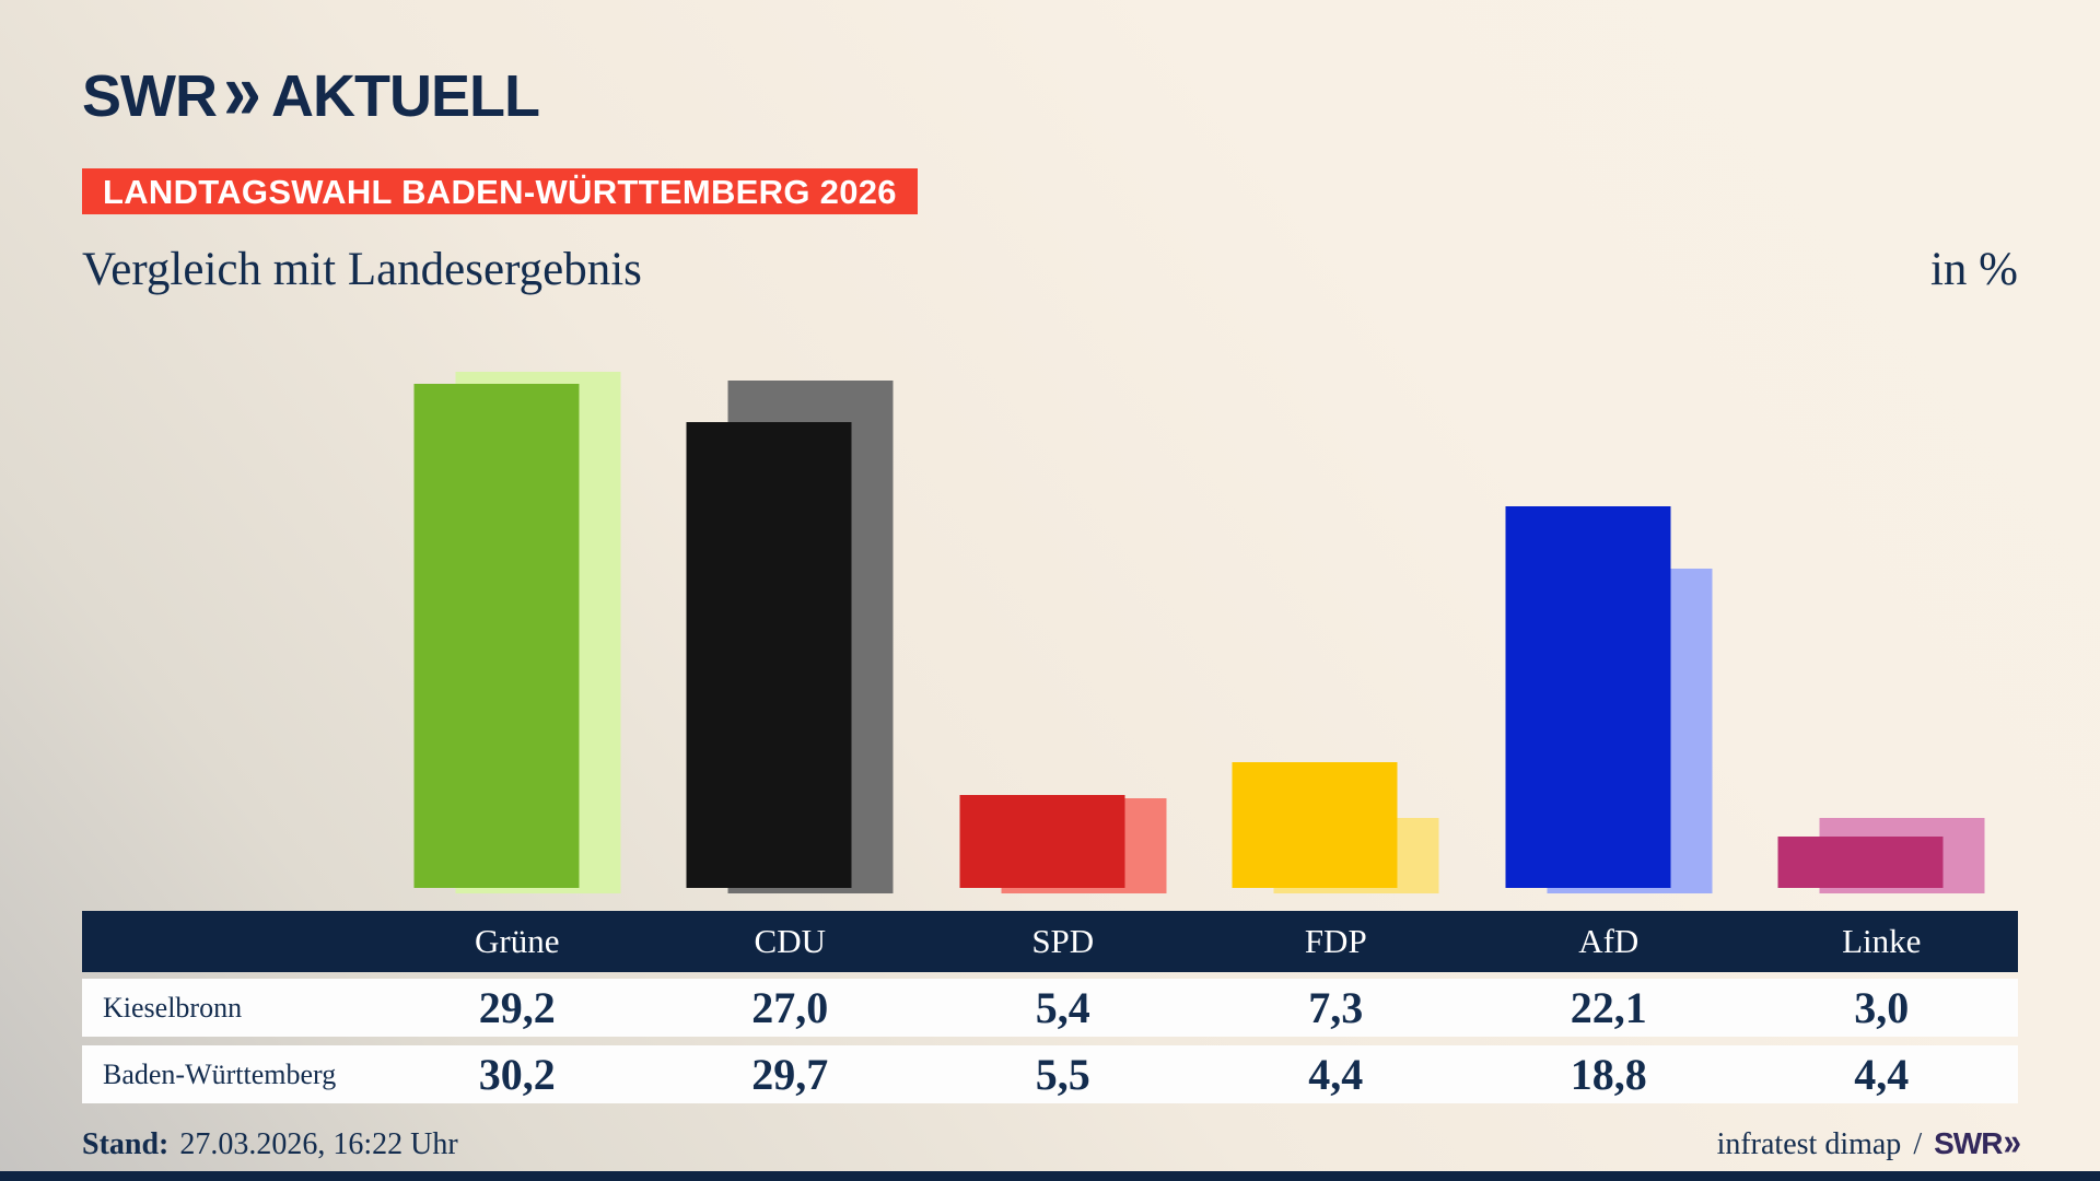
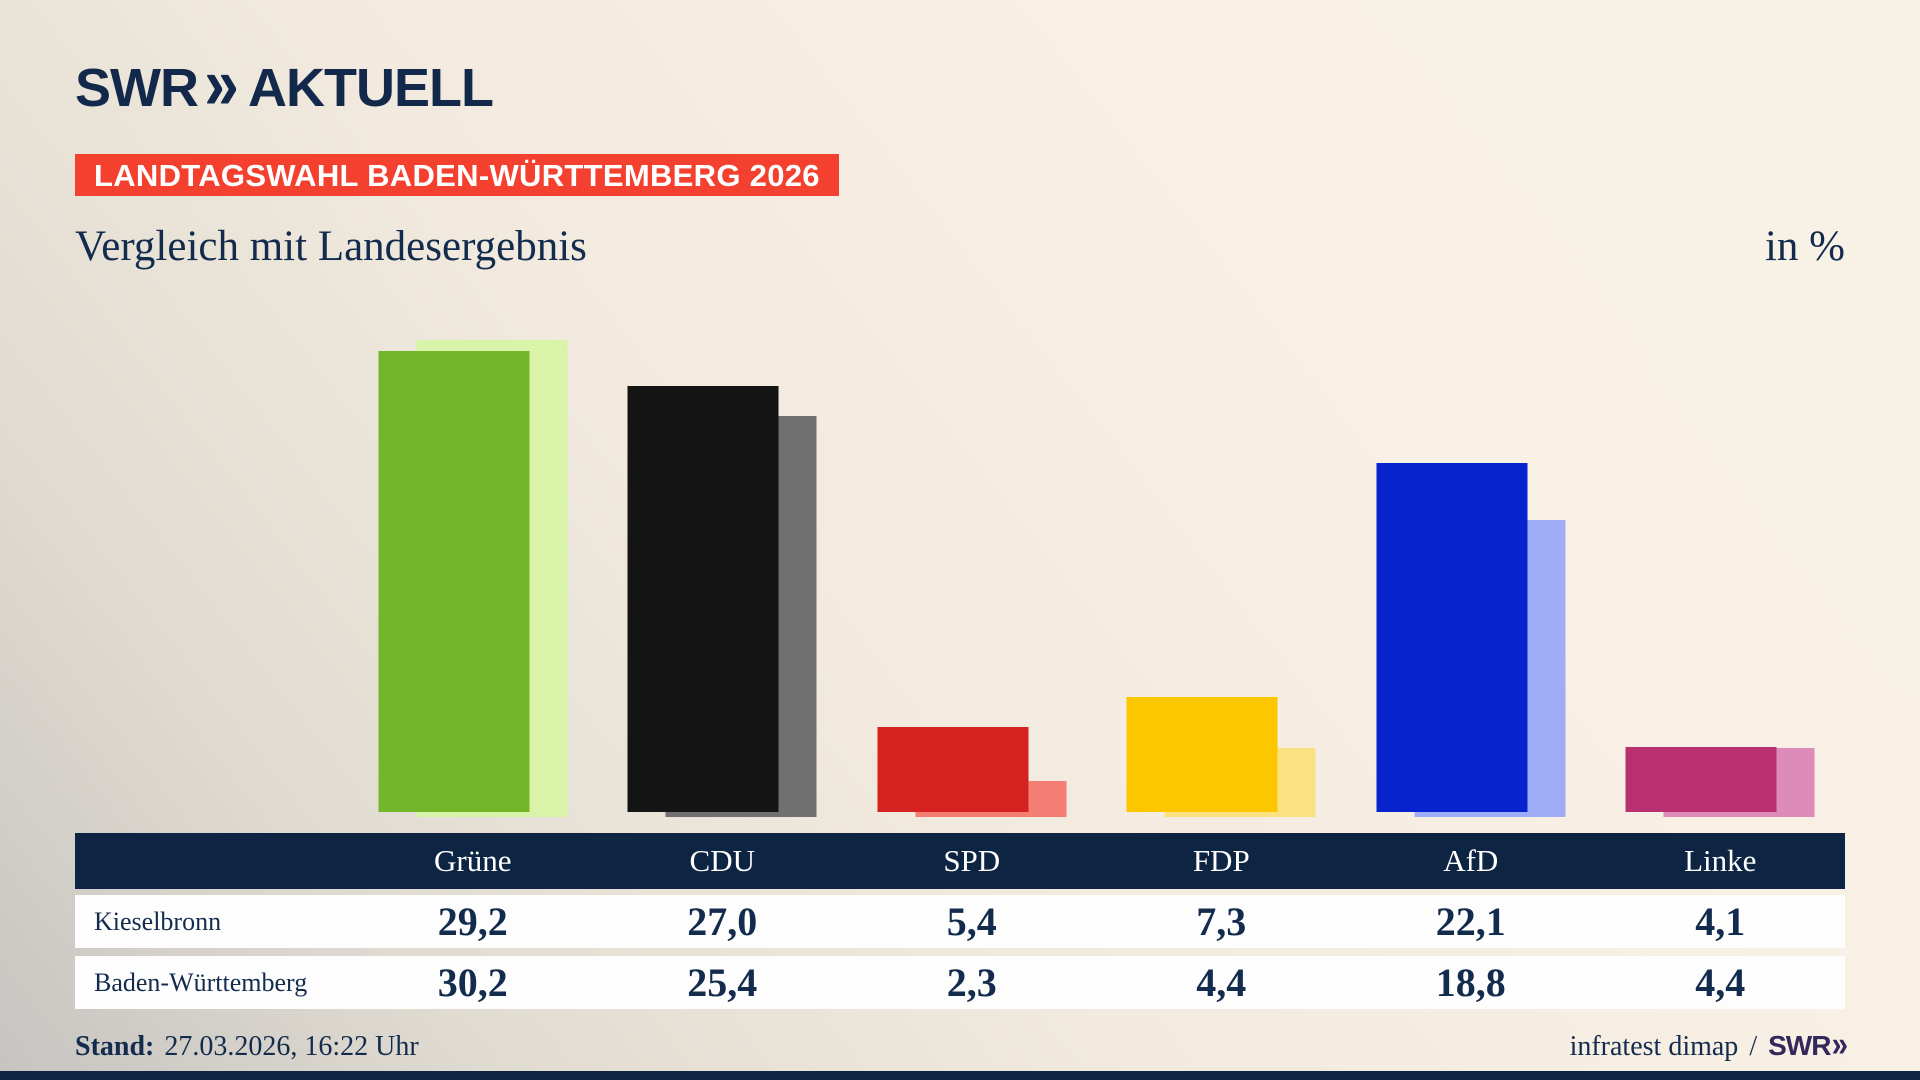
Baden-Württemberg/CDU: 29,7 -> 25,4
Baden-Württemberg/SPD: 5,5 -> 2,3
Kieselbronn/Linke: 3,0 -> 4,1
